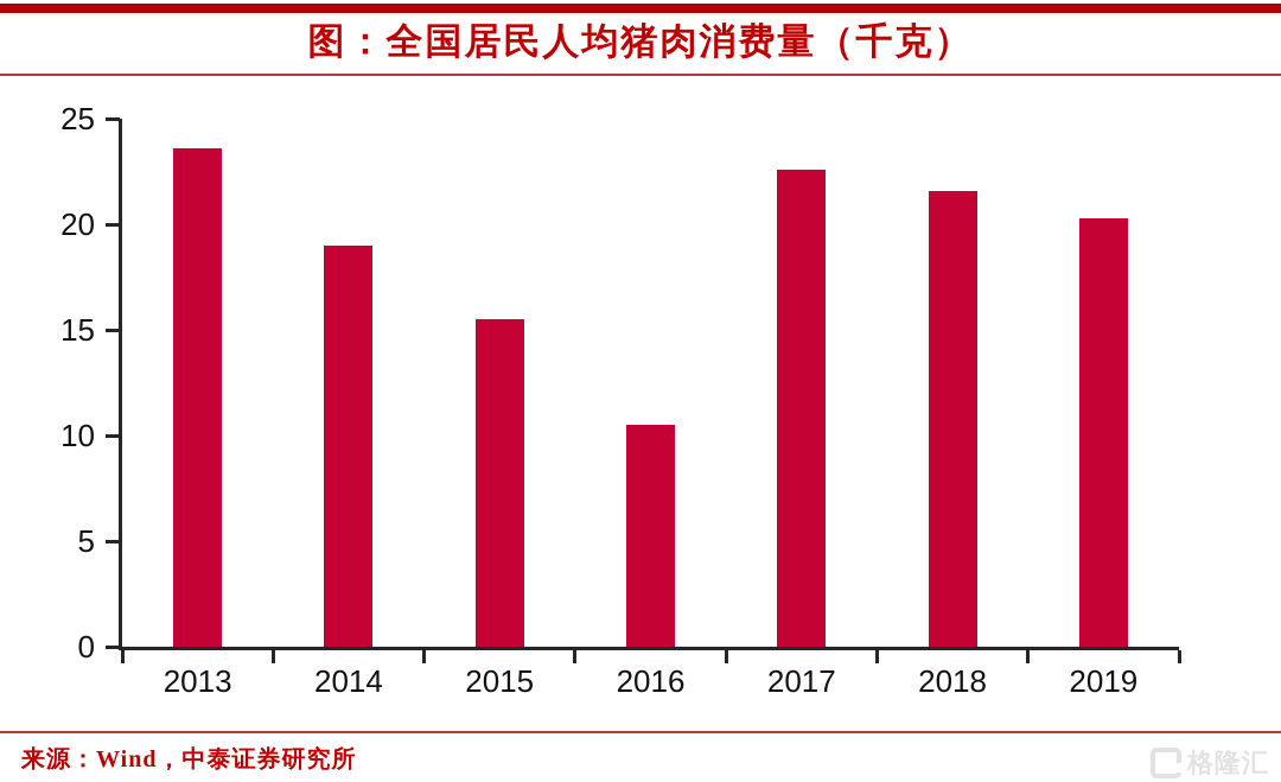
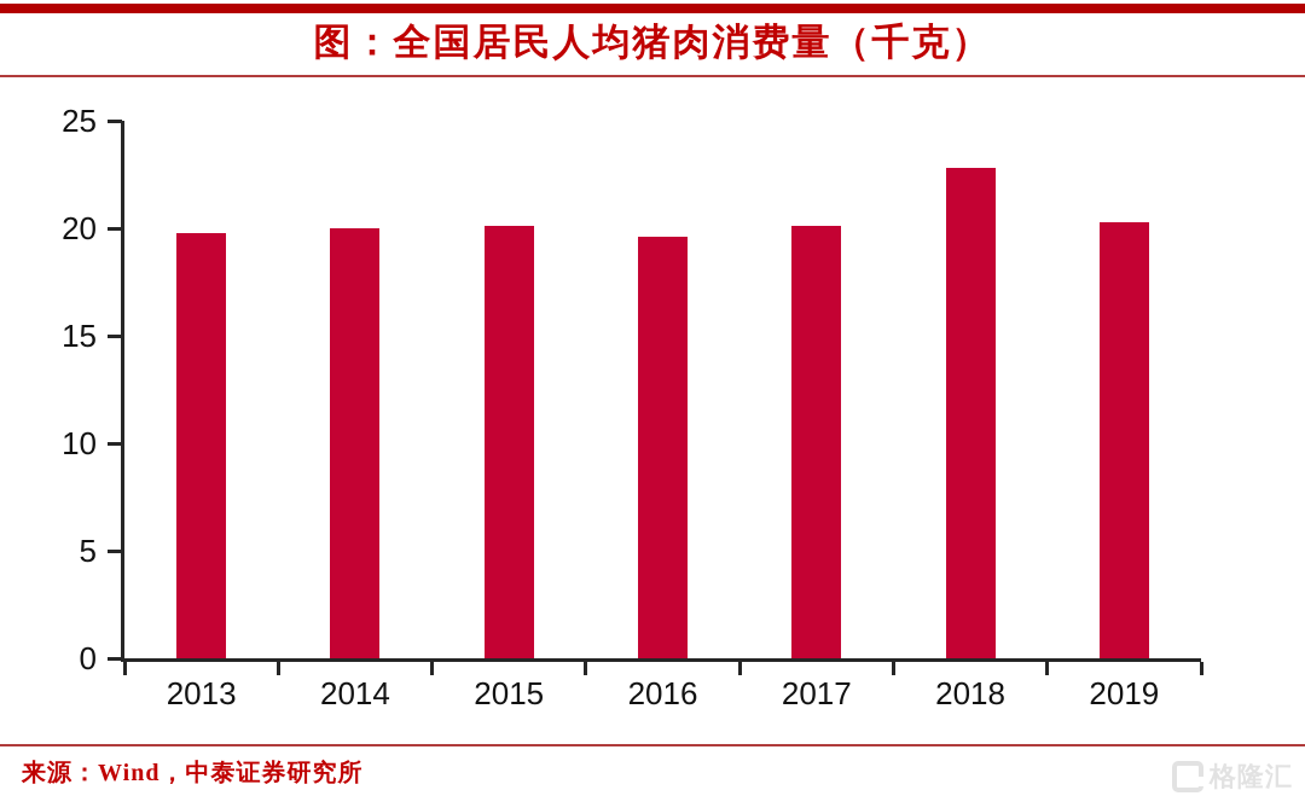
2013: 23.6 -> 19.8
2014: 19.0 -> 20.0
2015: 15.5 -> 20.1
2016: 10.5 -> 19.6
2017: 22.6 -> 20.1
2018: 21.6 -> 22.8
